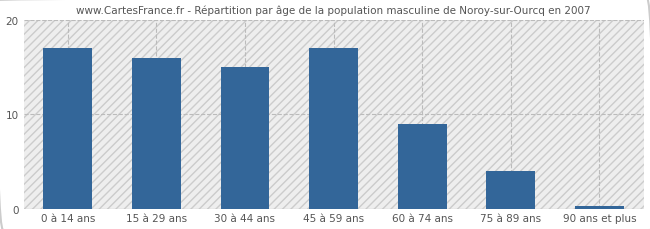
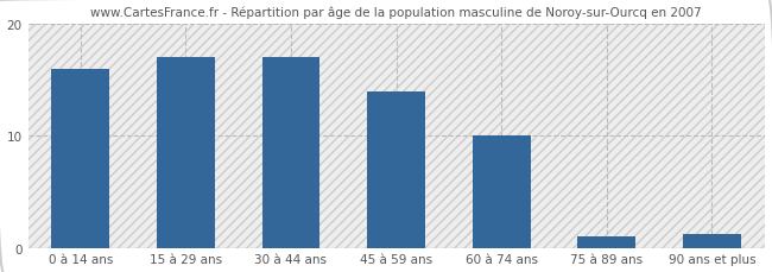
0 à 14 ans: 17.0 -> 16.0
15 à 29 ans: 16.0 -> 17.0
30 à 44 ans: 15.0 -> 17.0
45 à 59 ans: 17.0 -> 14.0
60 à 74 ans: 9.0 -> 10.0
75 à 89 ans: 4.0 -> 1.0
90 ans et plus: 0.3 -> 1.2
